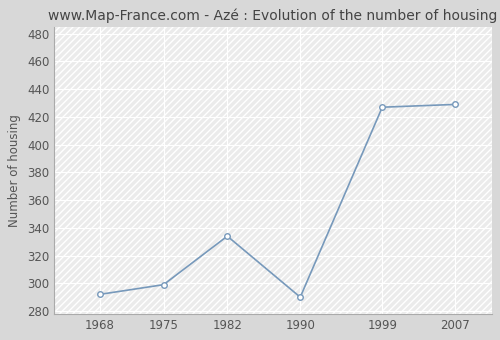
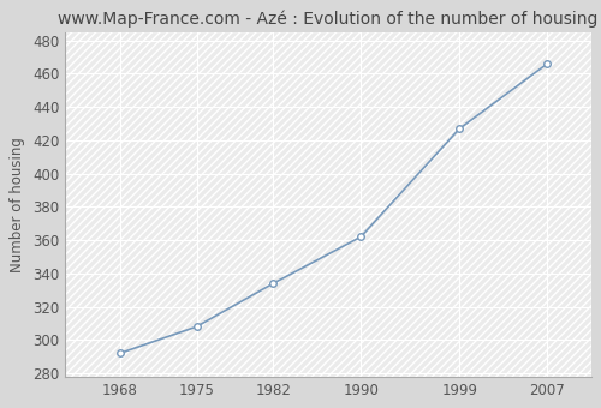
1975: 299 -> 308
1990: 290 -> 362
2007: 429 -> 466
